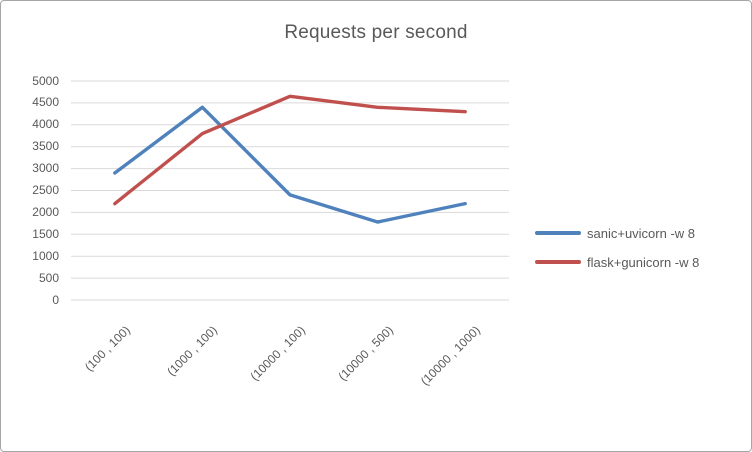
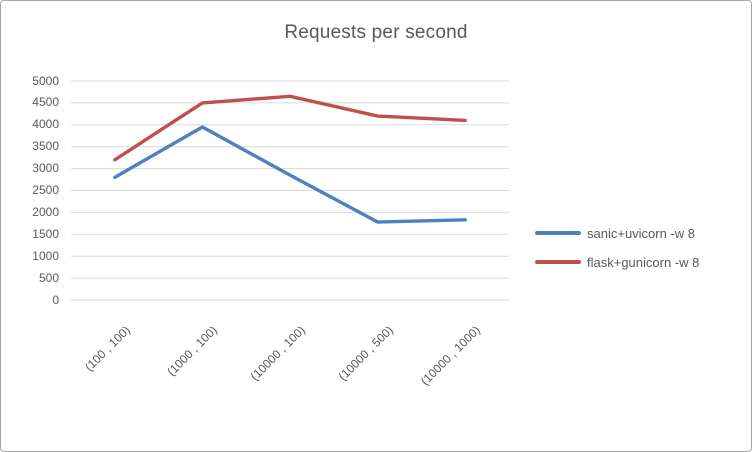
sanic+uvicorn -w 8/(100 , 100): 2900 -> 2800
flask+gunicorn -w 8/(100 , 100): 2200 -> 3200
sanic+uvicorn -w 8/(1000 , 100): 4400 -> 4000
flask+gunicorn -w 8/(1000 , 100): 3800 -> 4500
sanic+uvicorn -w 8/(10000 , 100): 2400 -> 2800
flask+gunicorn -w 8/(10000 , 500): 4400 -> 4200
sanic+uvicorn -w 8/(10000 , 1000): 2200 -> 1800
flask+gunicorn -w 8/(10000 , 1000): 4300 -> 4100
